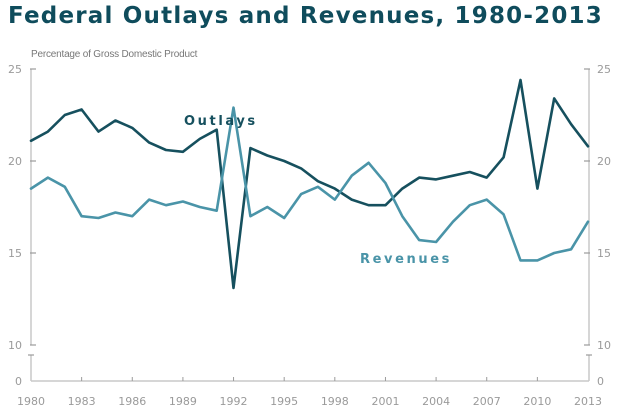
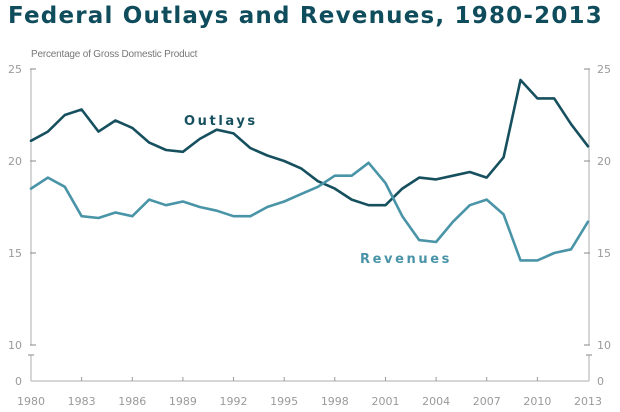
Outlays/1992: 13.1 -> 21.5
Revenues/1992: 22.9 -> 17.0
Revenues/1995: 16.9 -> 17.8
Revenues/1998: 17.9 -> 19.2
Outlays/2010: 18.5 -> 23.4
